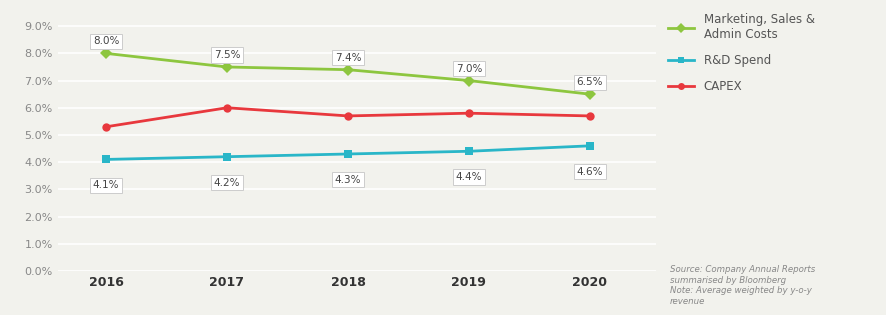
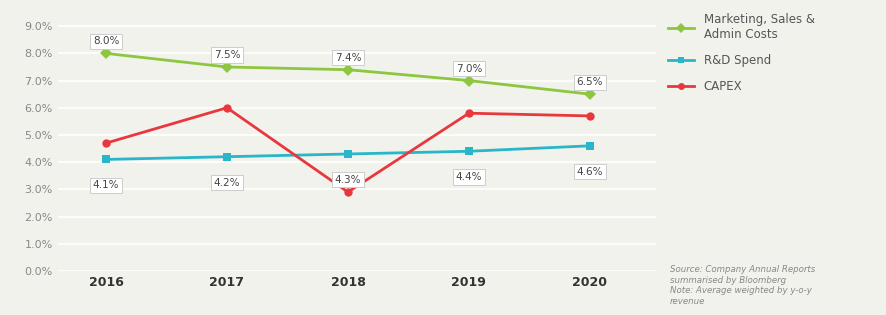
CAPEX/2016: 5.3% -> 4.7%
CAPEX/2018: 5.7% -> 2.9%
